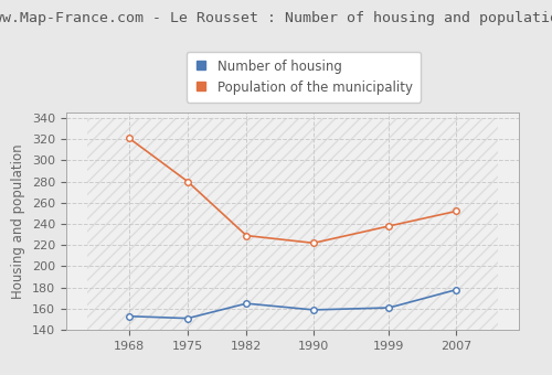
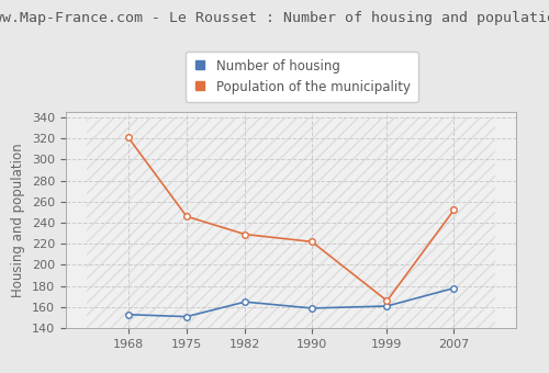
Population of the municipality/1975: 280 -> 246
Population of the municipality/1999: 238 -> 166
